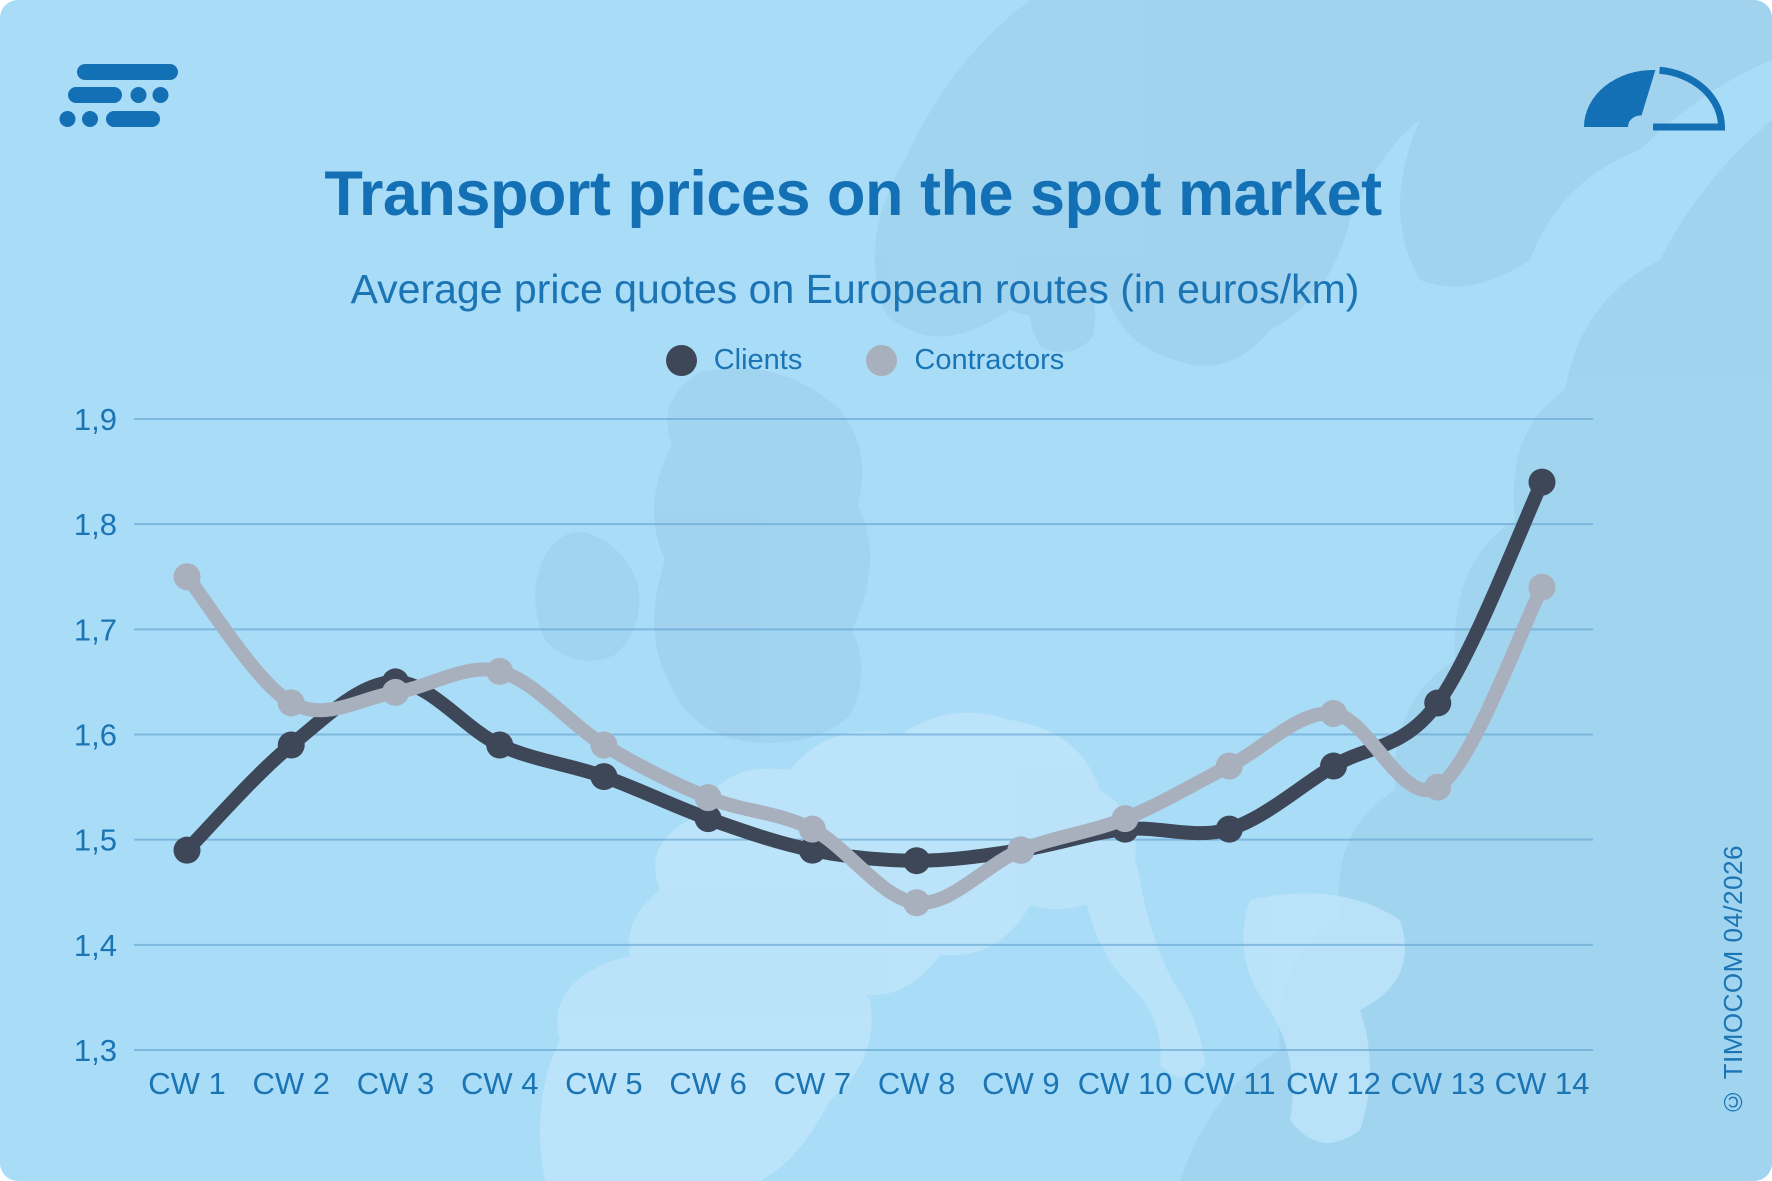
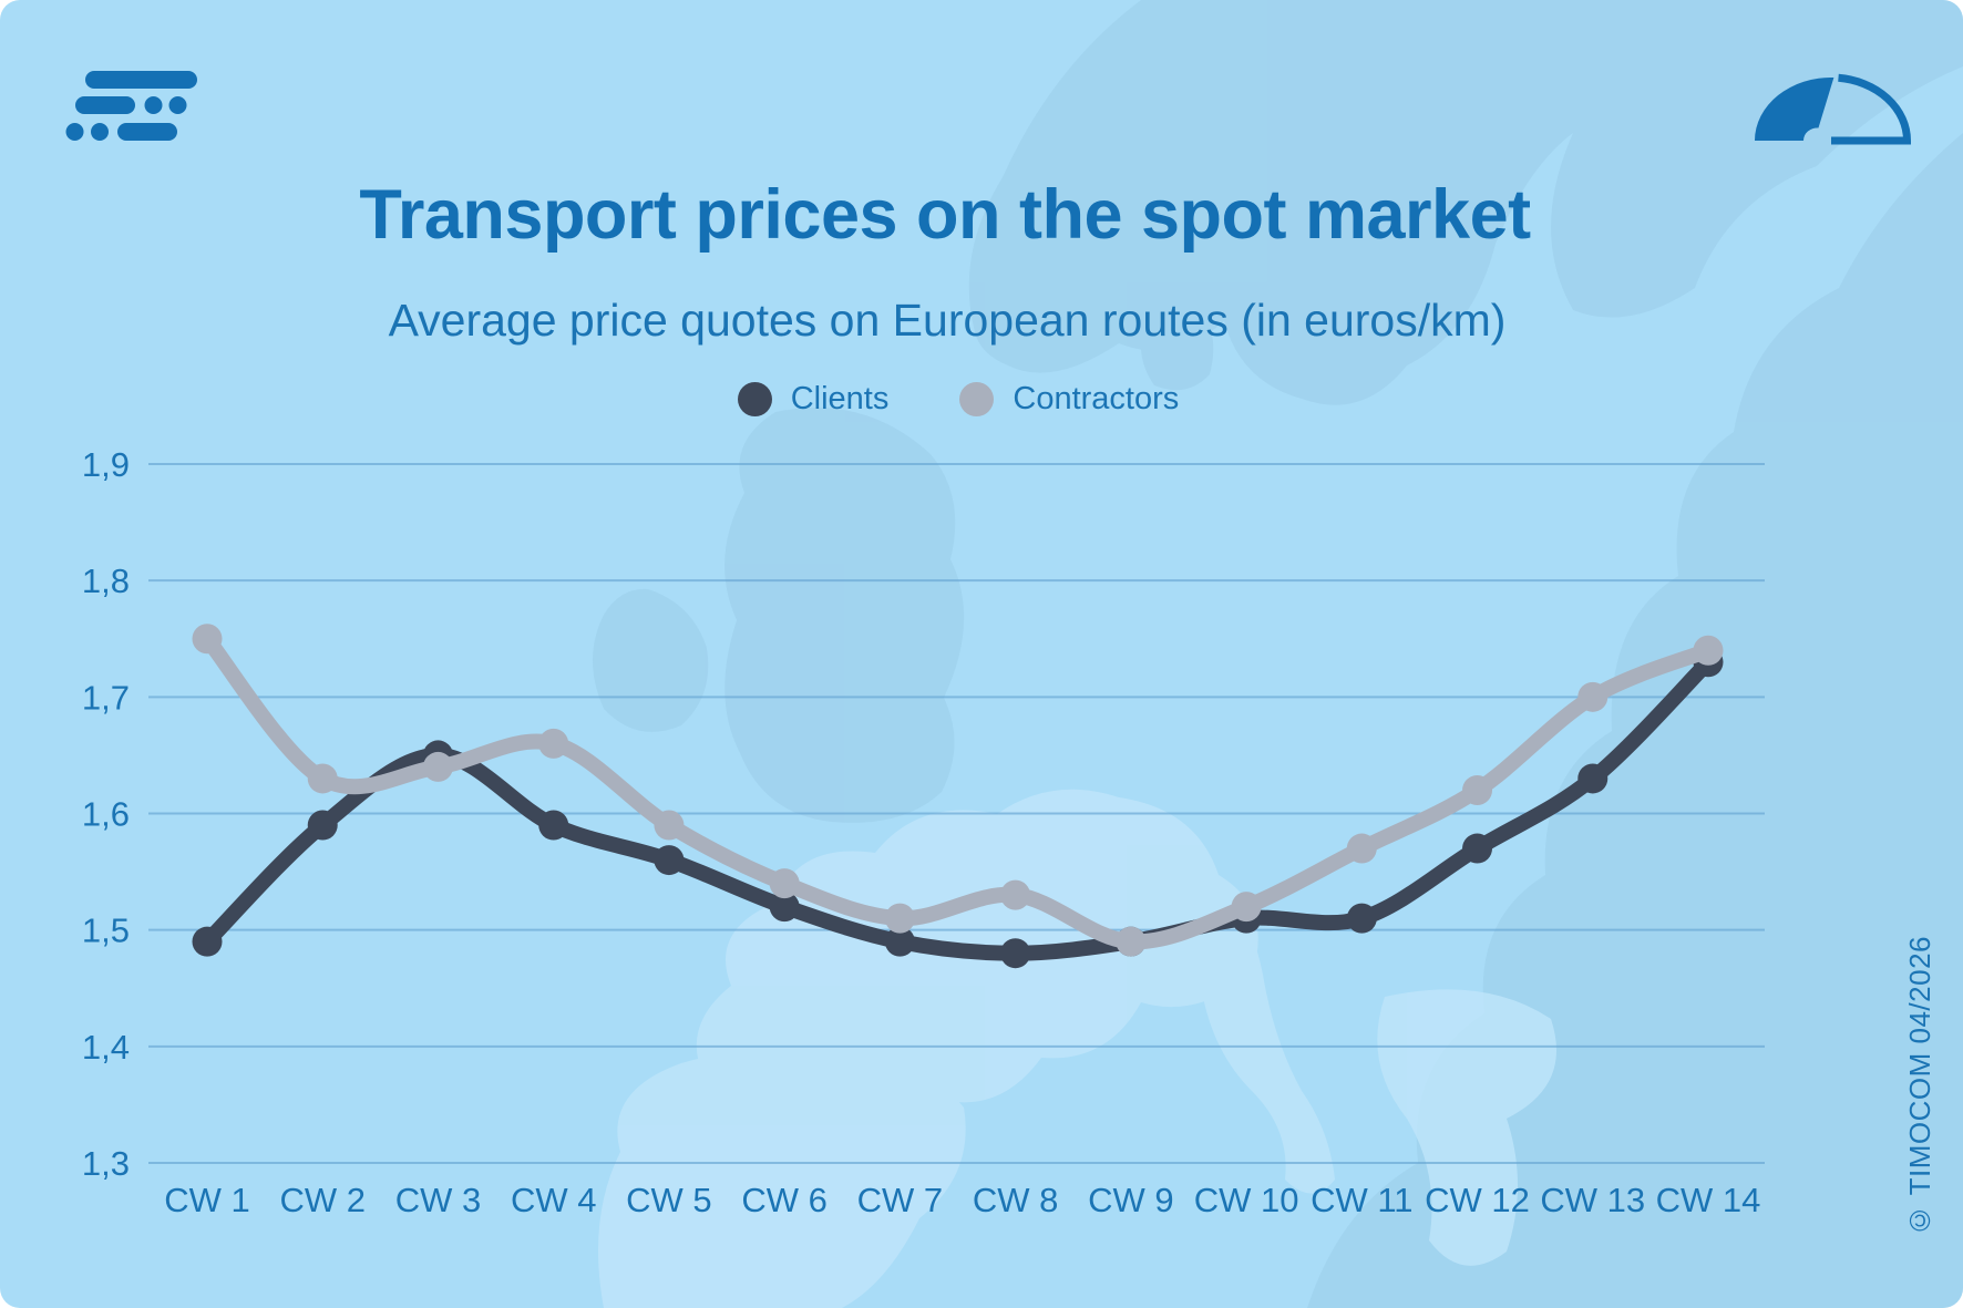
Contractors/CW 8: 1,44 -> 1,53
Contractors/CW 13: 1,55 -> 1,70
Clients/CW 14: 1,84 -> 1,73
